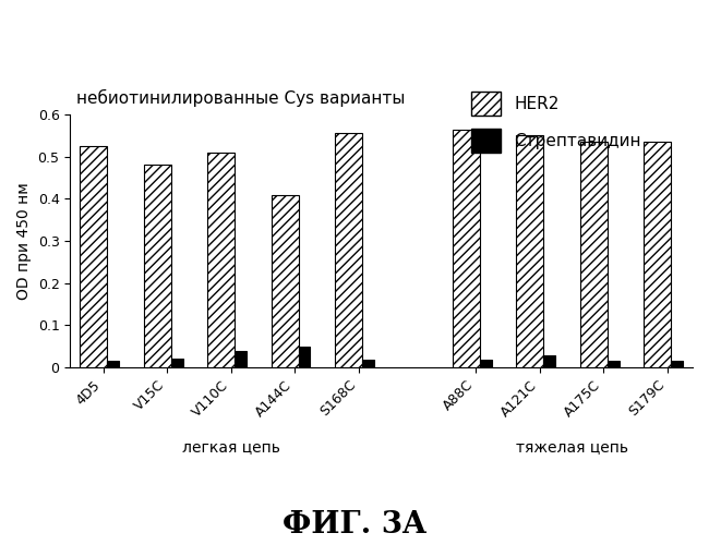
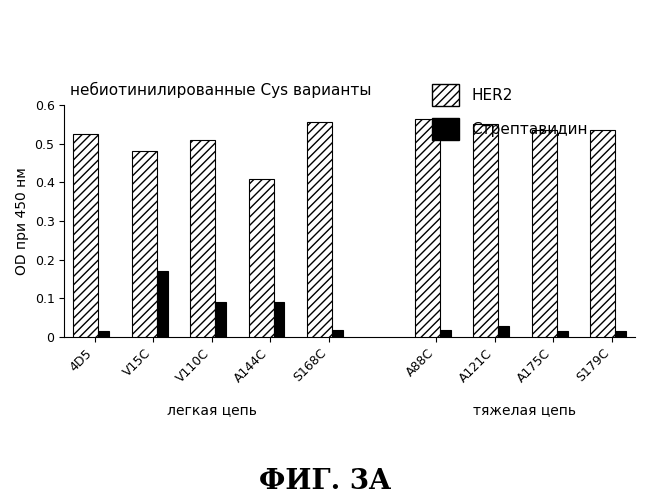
Стрептавидин/V15C: 0.020 -> 0.170
Стрептавидин/V110C: 0.038 -> 0.090
Стрептавидин/A144C: 0.048 -> 0.090
